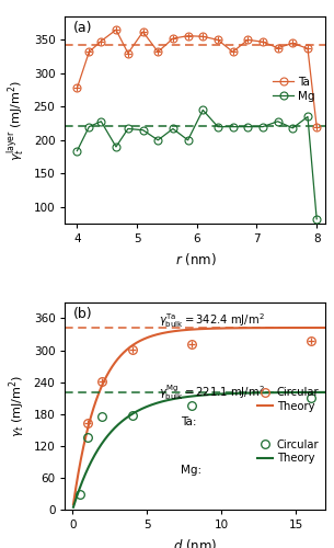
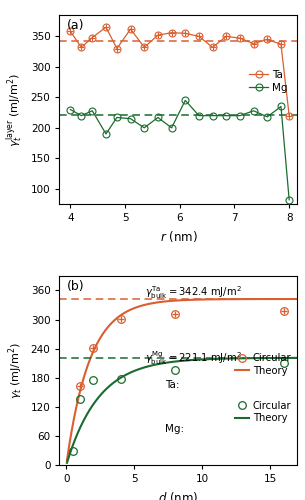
Ta/4: 278 -> 358
Mg/4: 184 -> 230
